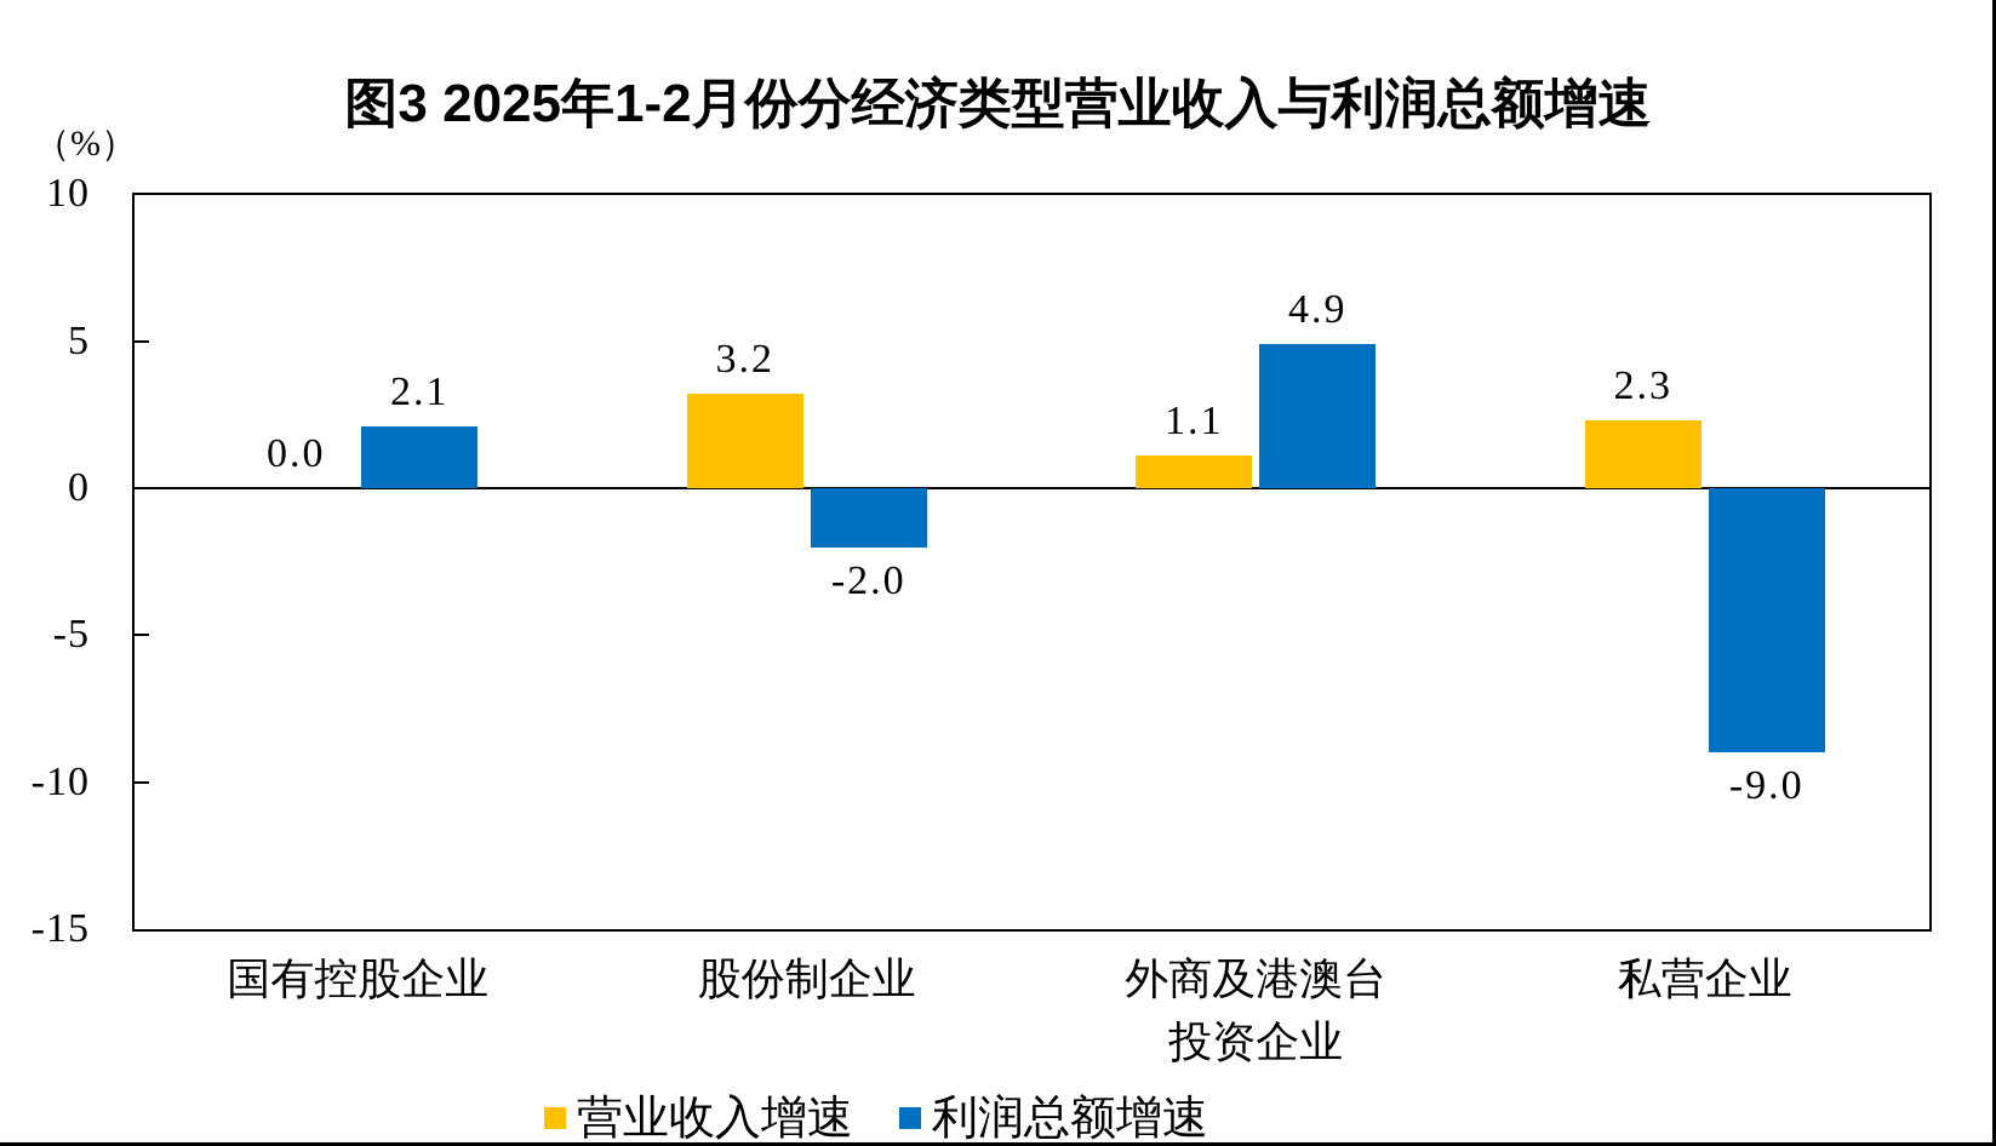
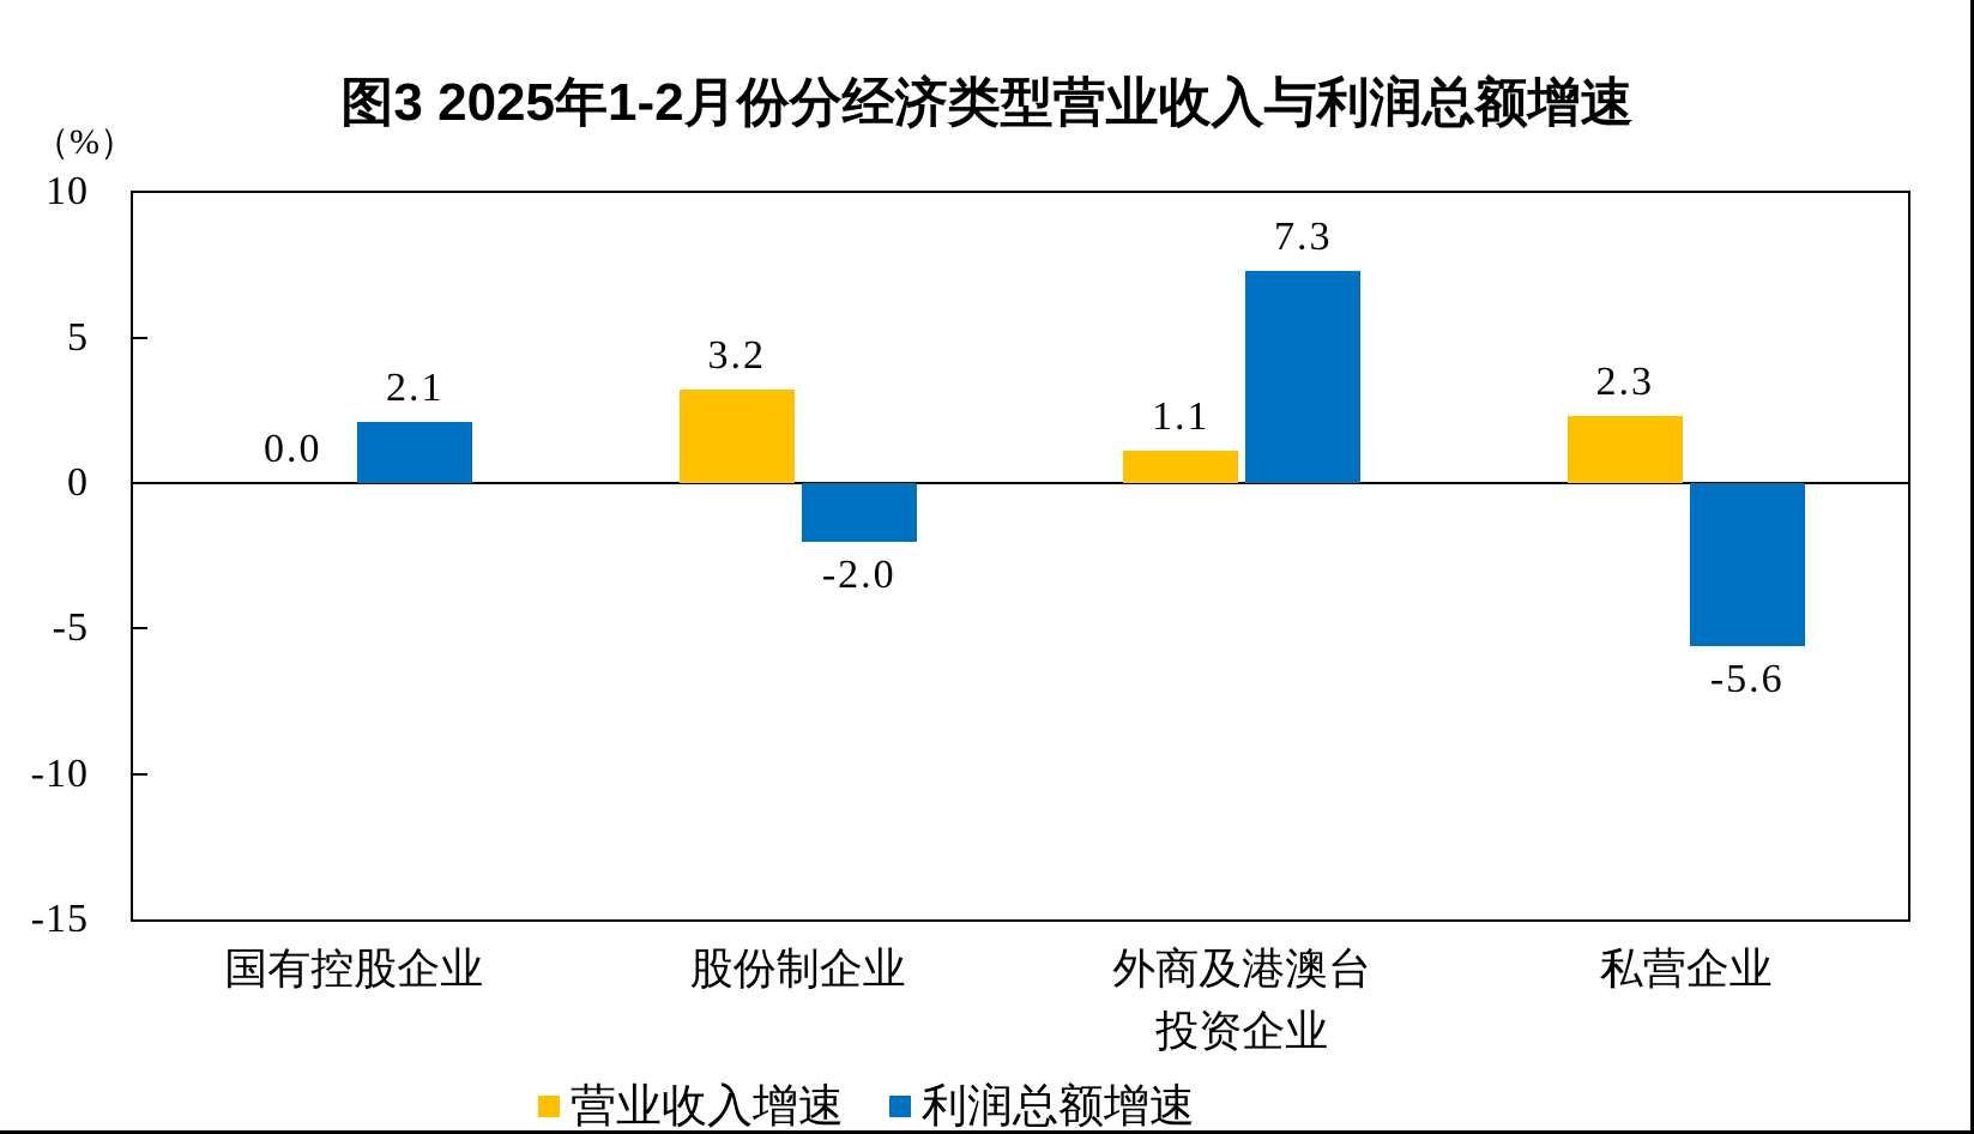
利润总额增速/外商及港澳台 投资企业: 4.9 -> 7.3
利润总额增速/私营企业: -9.0 -> -5.6
